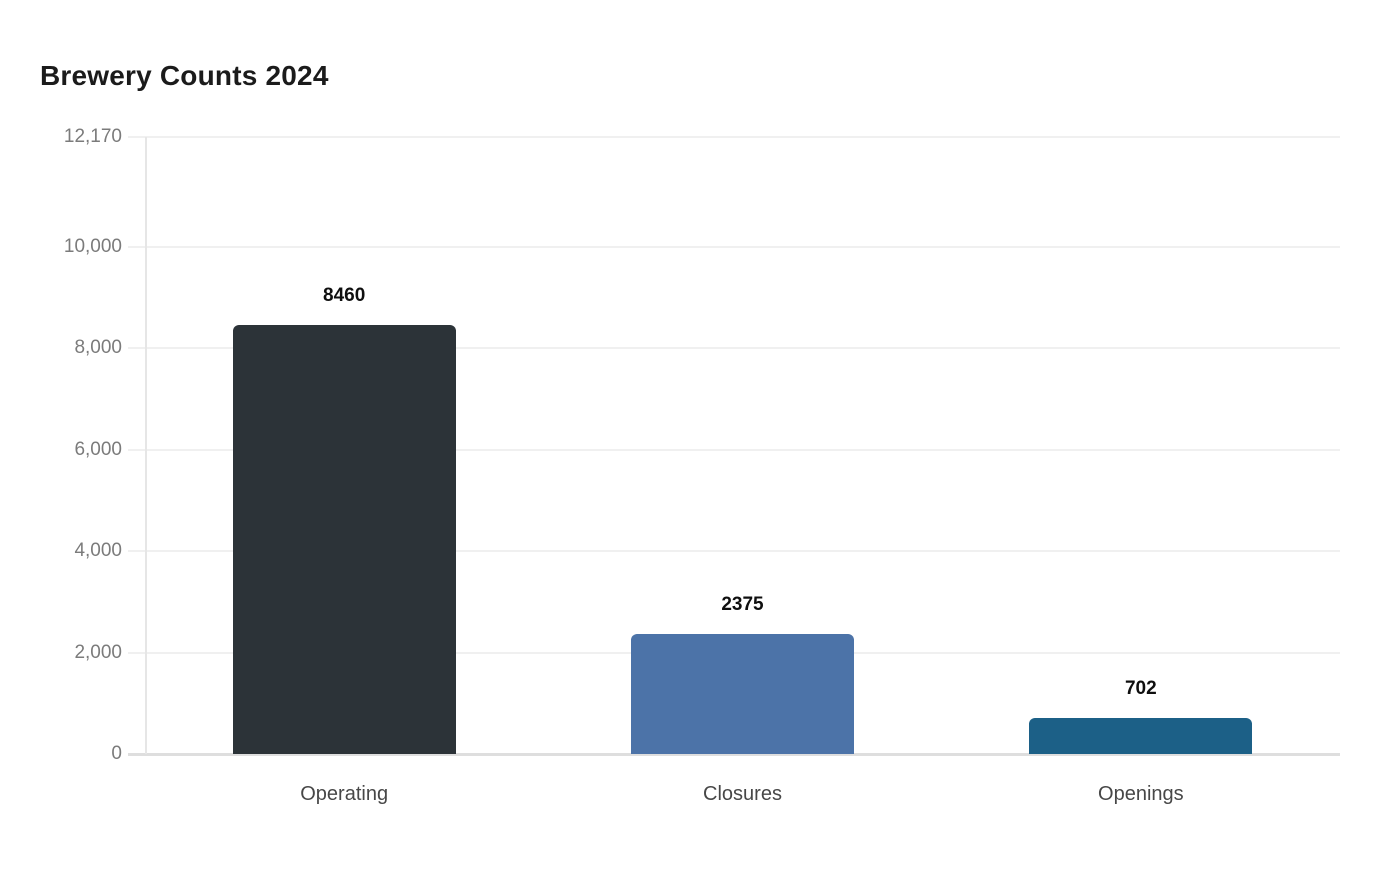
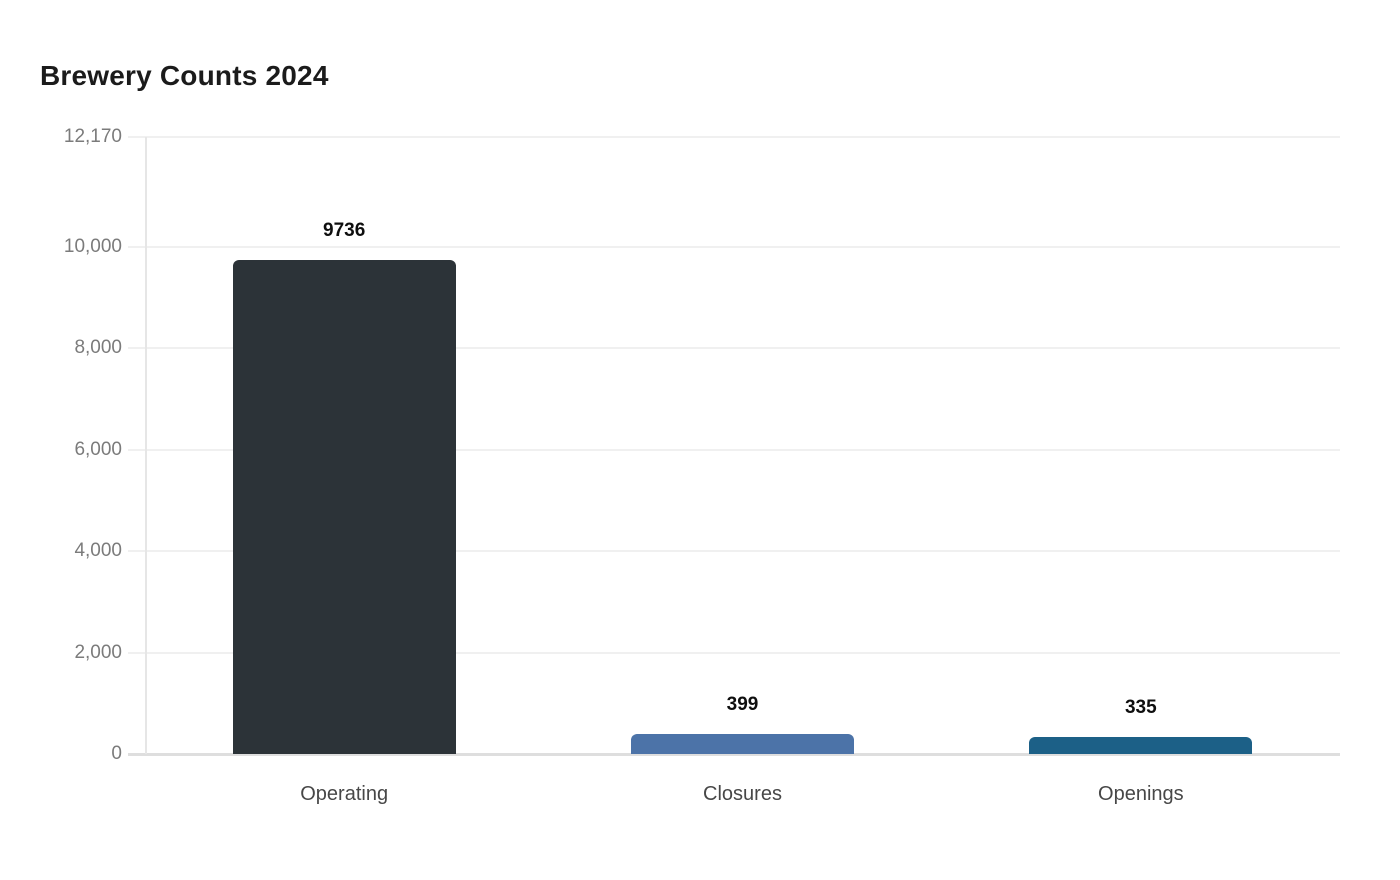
Operating: 8460 -> 9736
Closures: 2375 -> 399
Openings: 702 -> 335
